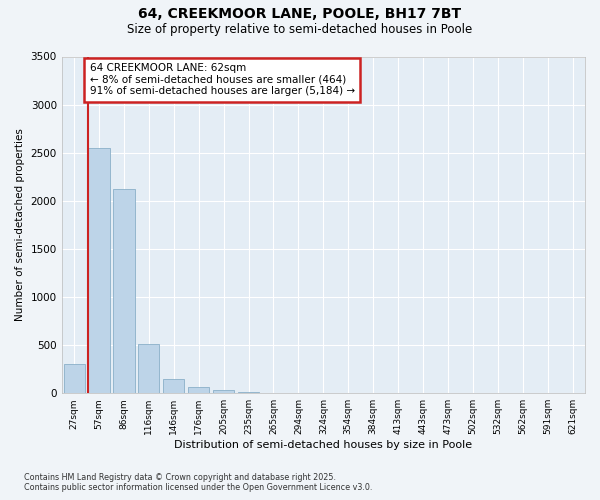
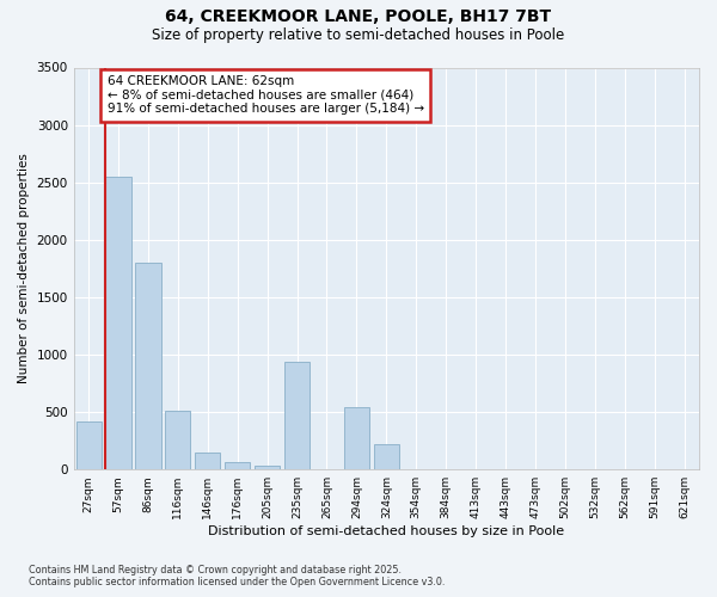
27sqm: 300 -> 420
86sqm: 2120 -> 1800
235sqm: 10 -> 940
294sqm: 0 -> 540
324sqm: 0 -> 220
